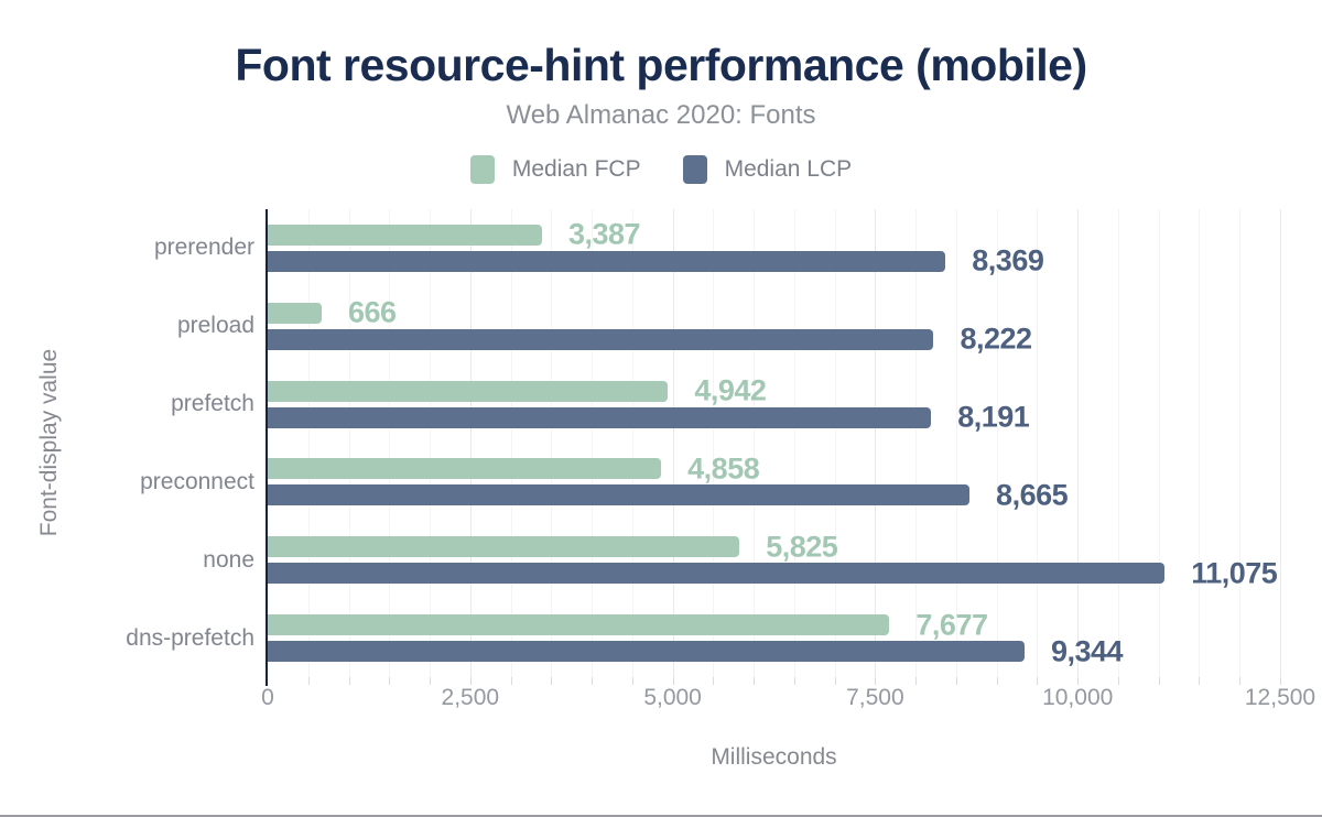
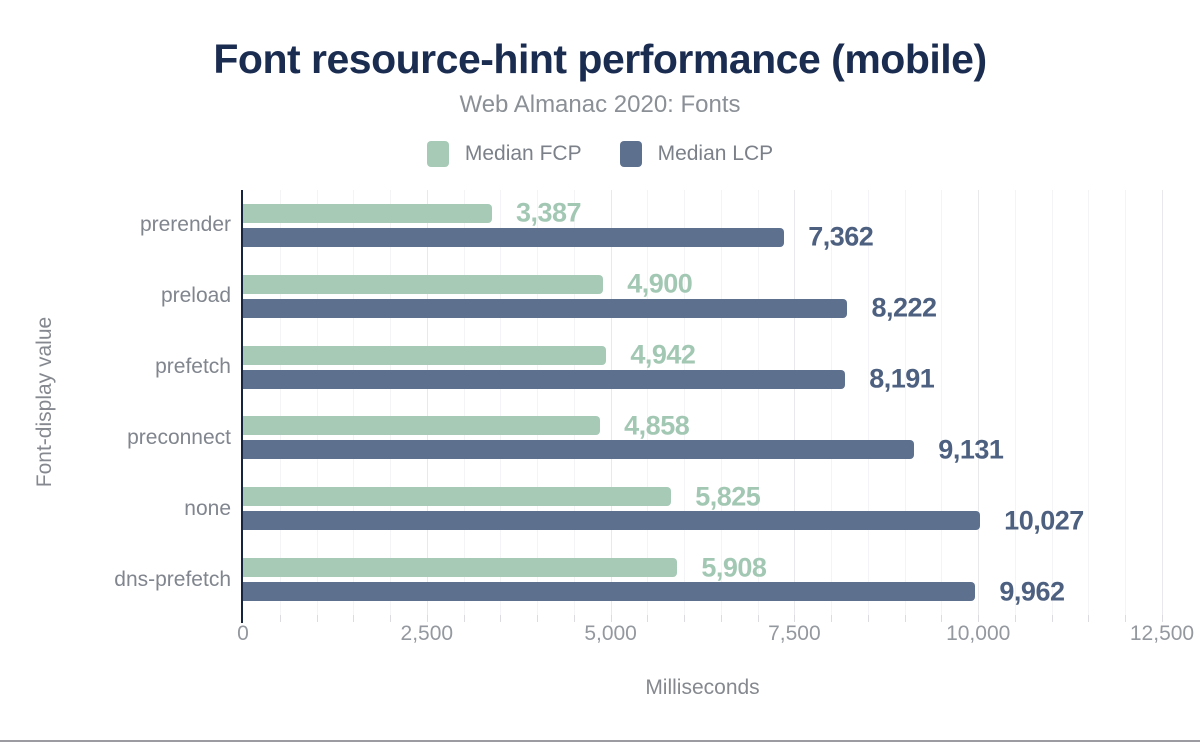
Median LCP/prerender: 8,369 -> 7,362
Median FCP/preload: 666 -> 4,900
Median LCP/preconnect: 8,665 -> 9,131
Median LCP/none: 11,075 -> 10,027
Median FCP/dns-prefetch: 7,677 -> 5,908
Median LCP/dns-prefetch: 9,344 -> 9,962
